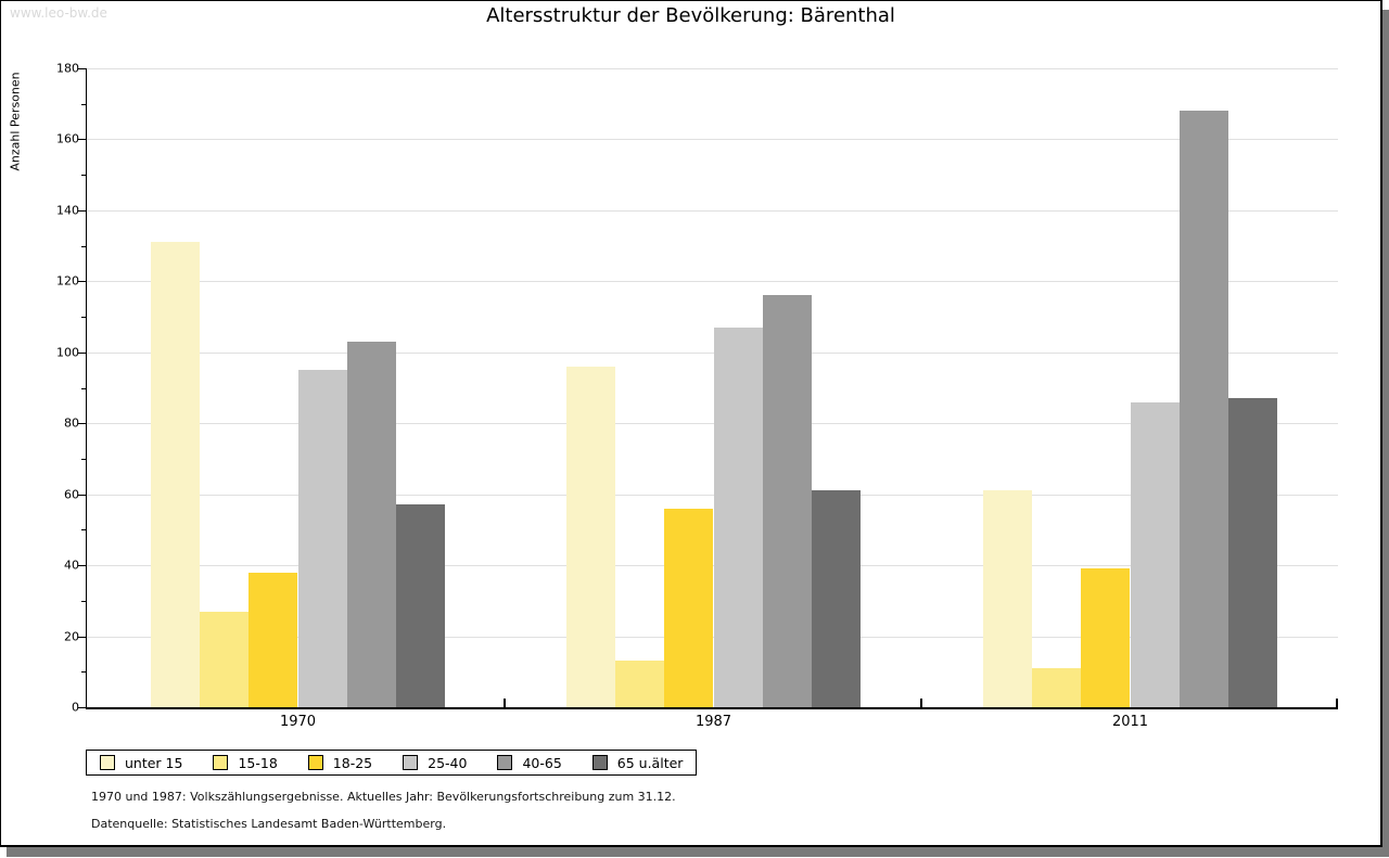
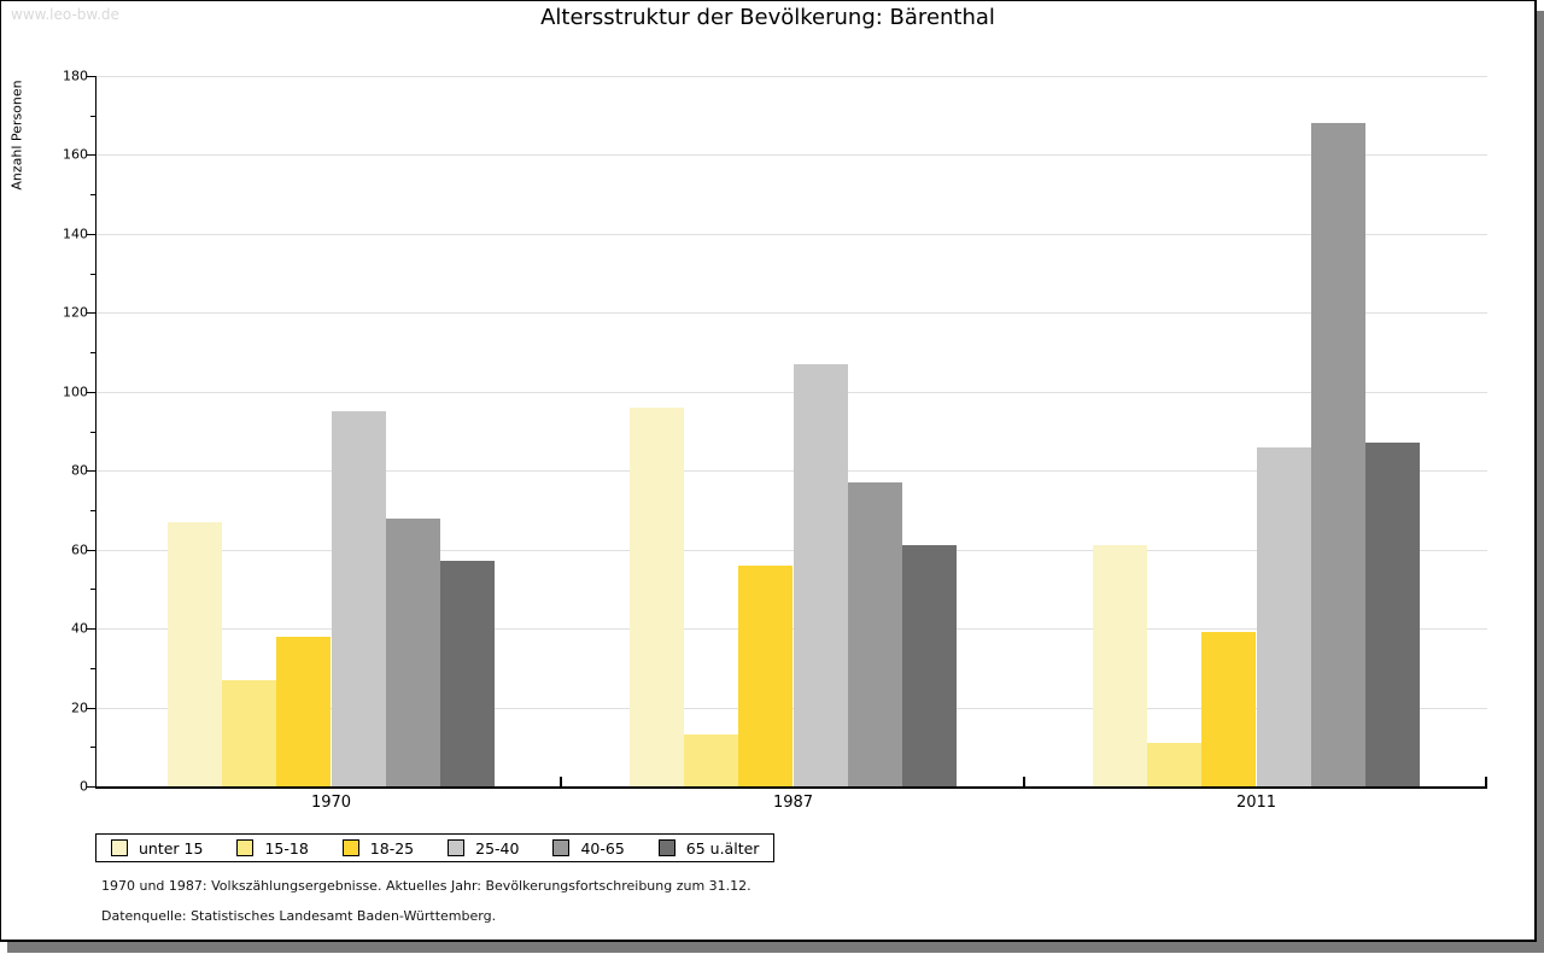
unter 15/1970: 131 -> 67
40-65/1970: 103 -> 68
40-65/1987: 116 -> 77
